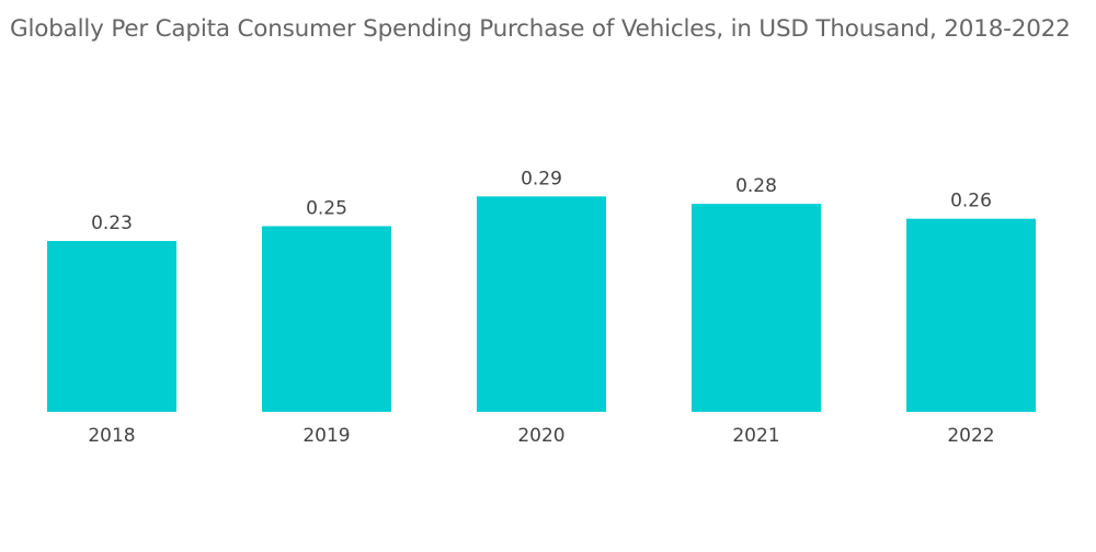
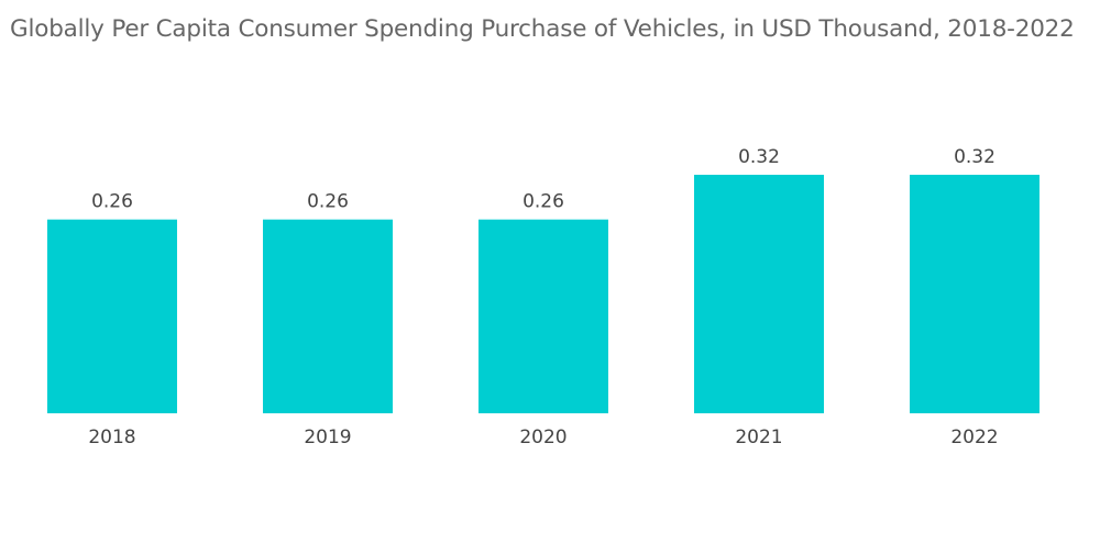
2018: 0.23 -> 0.26
2019: 0.25 -> 0.26
2020: 0.29 -> 0.26
2021: 0.28 -> 0.32
2022: 0.26 -> 0.32
